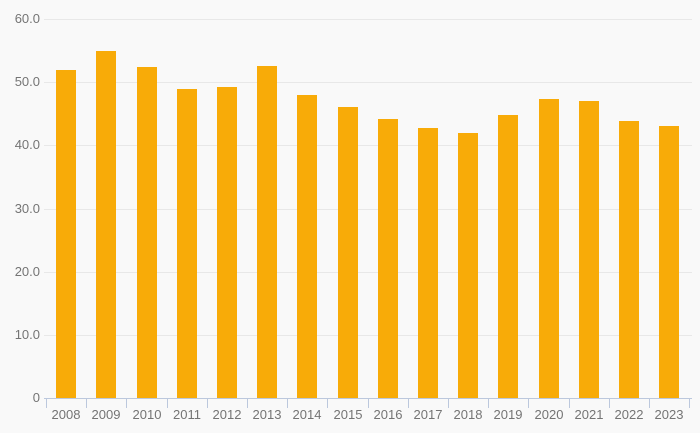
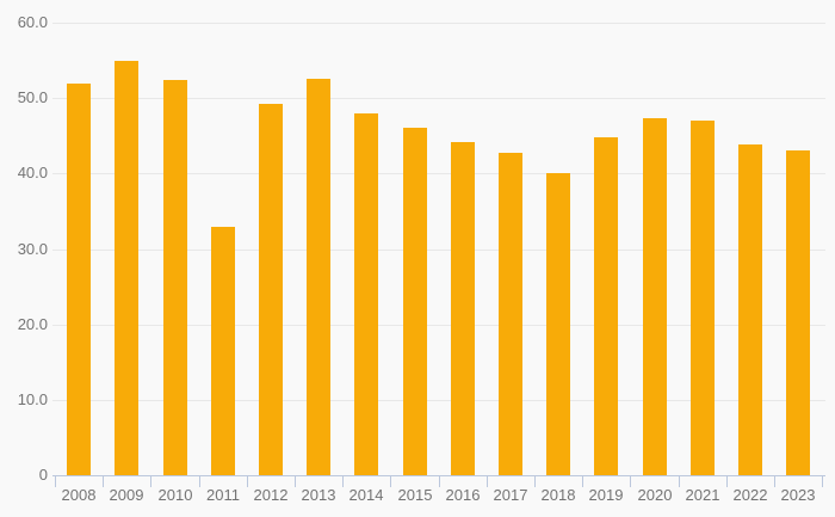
2011: 49 -> 33
2018: 42 -> 40
